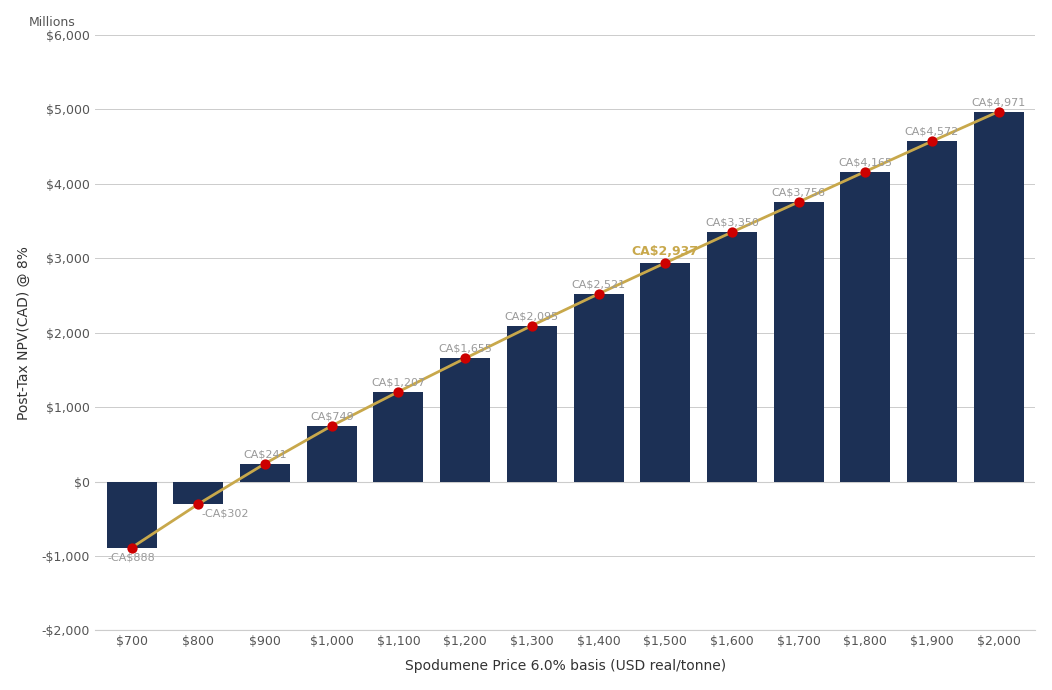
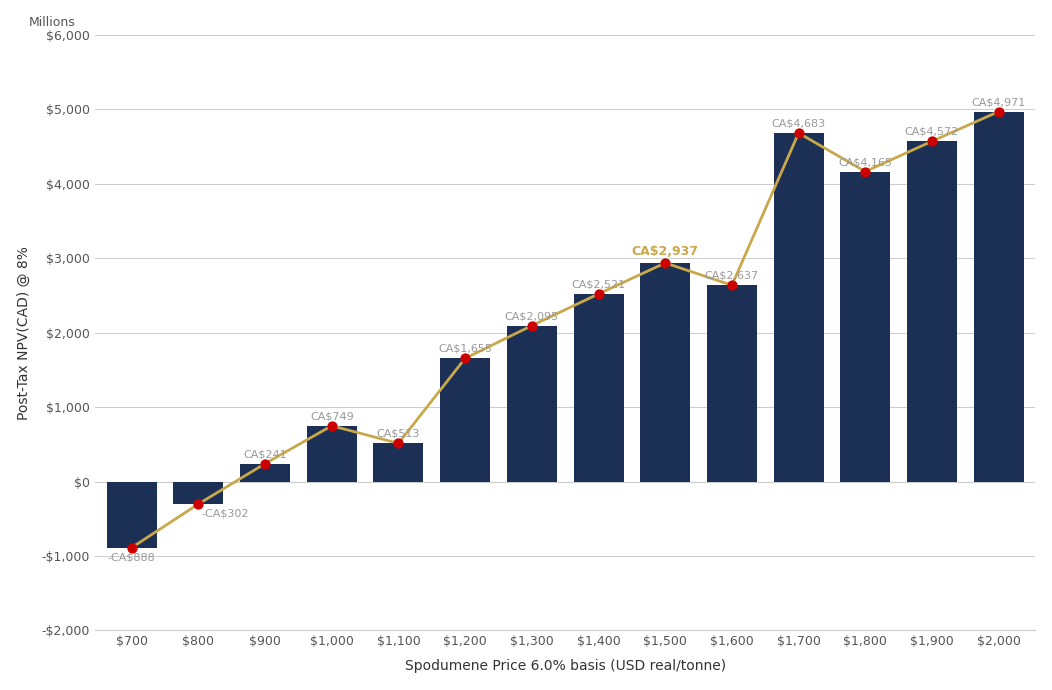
$1,100: CA$1,207 -> CA$513
$1,600: CA$3,350 -> CA$2,637
$1,700: CA$3,756 -> CA$4,683
